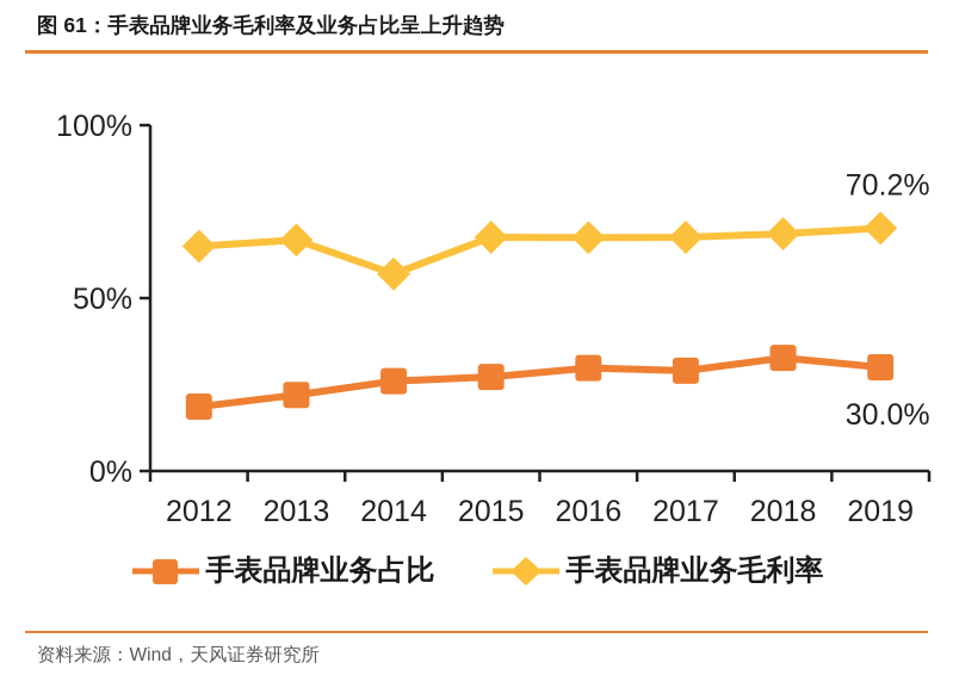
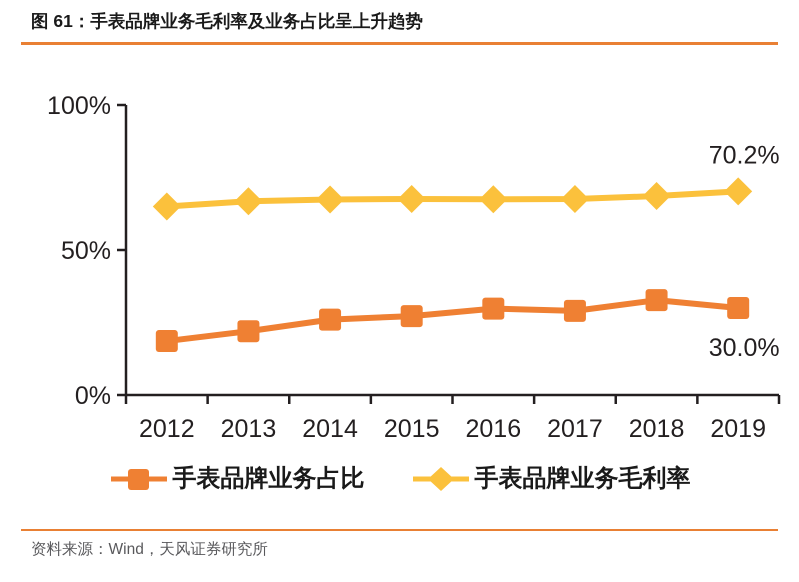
手表品牌业务毛利率/2014: 57% -> 67%
